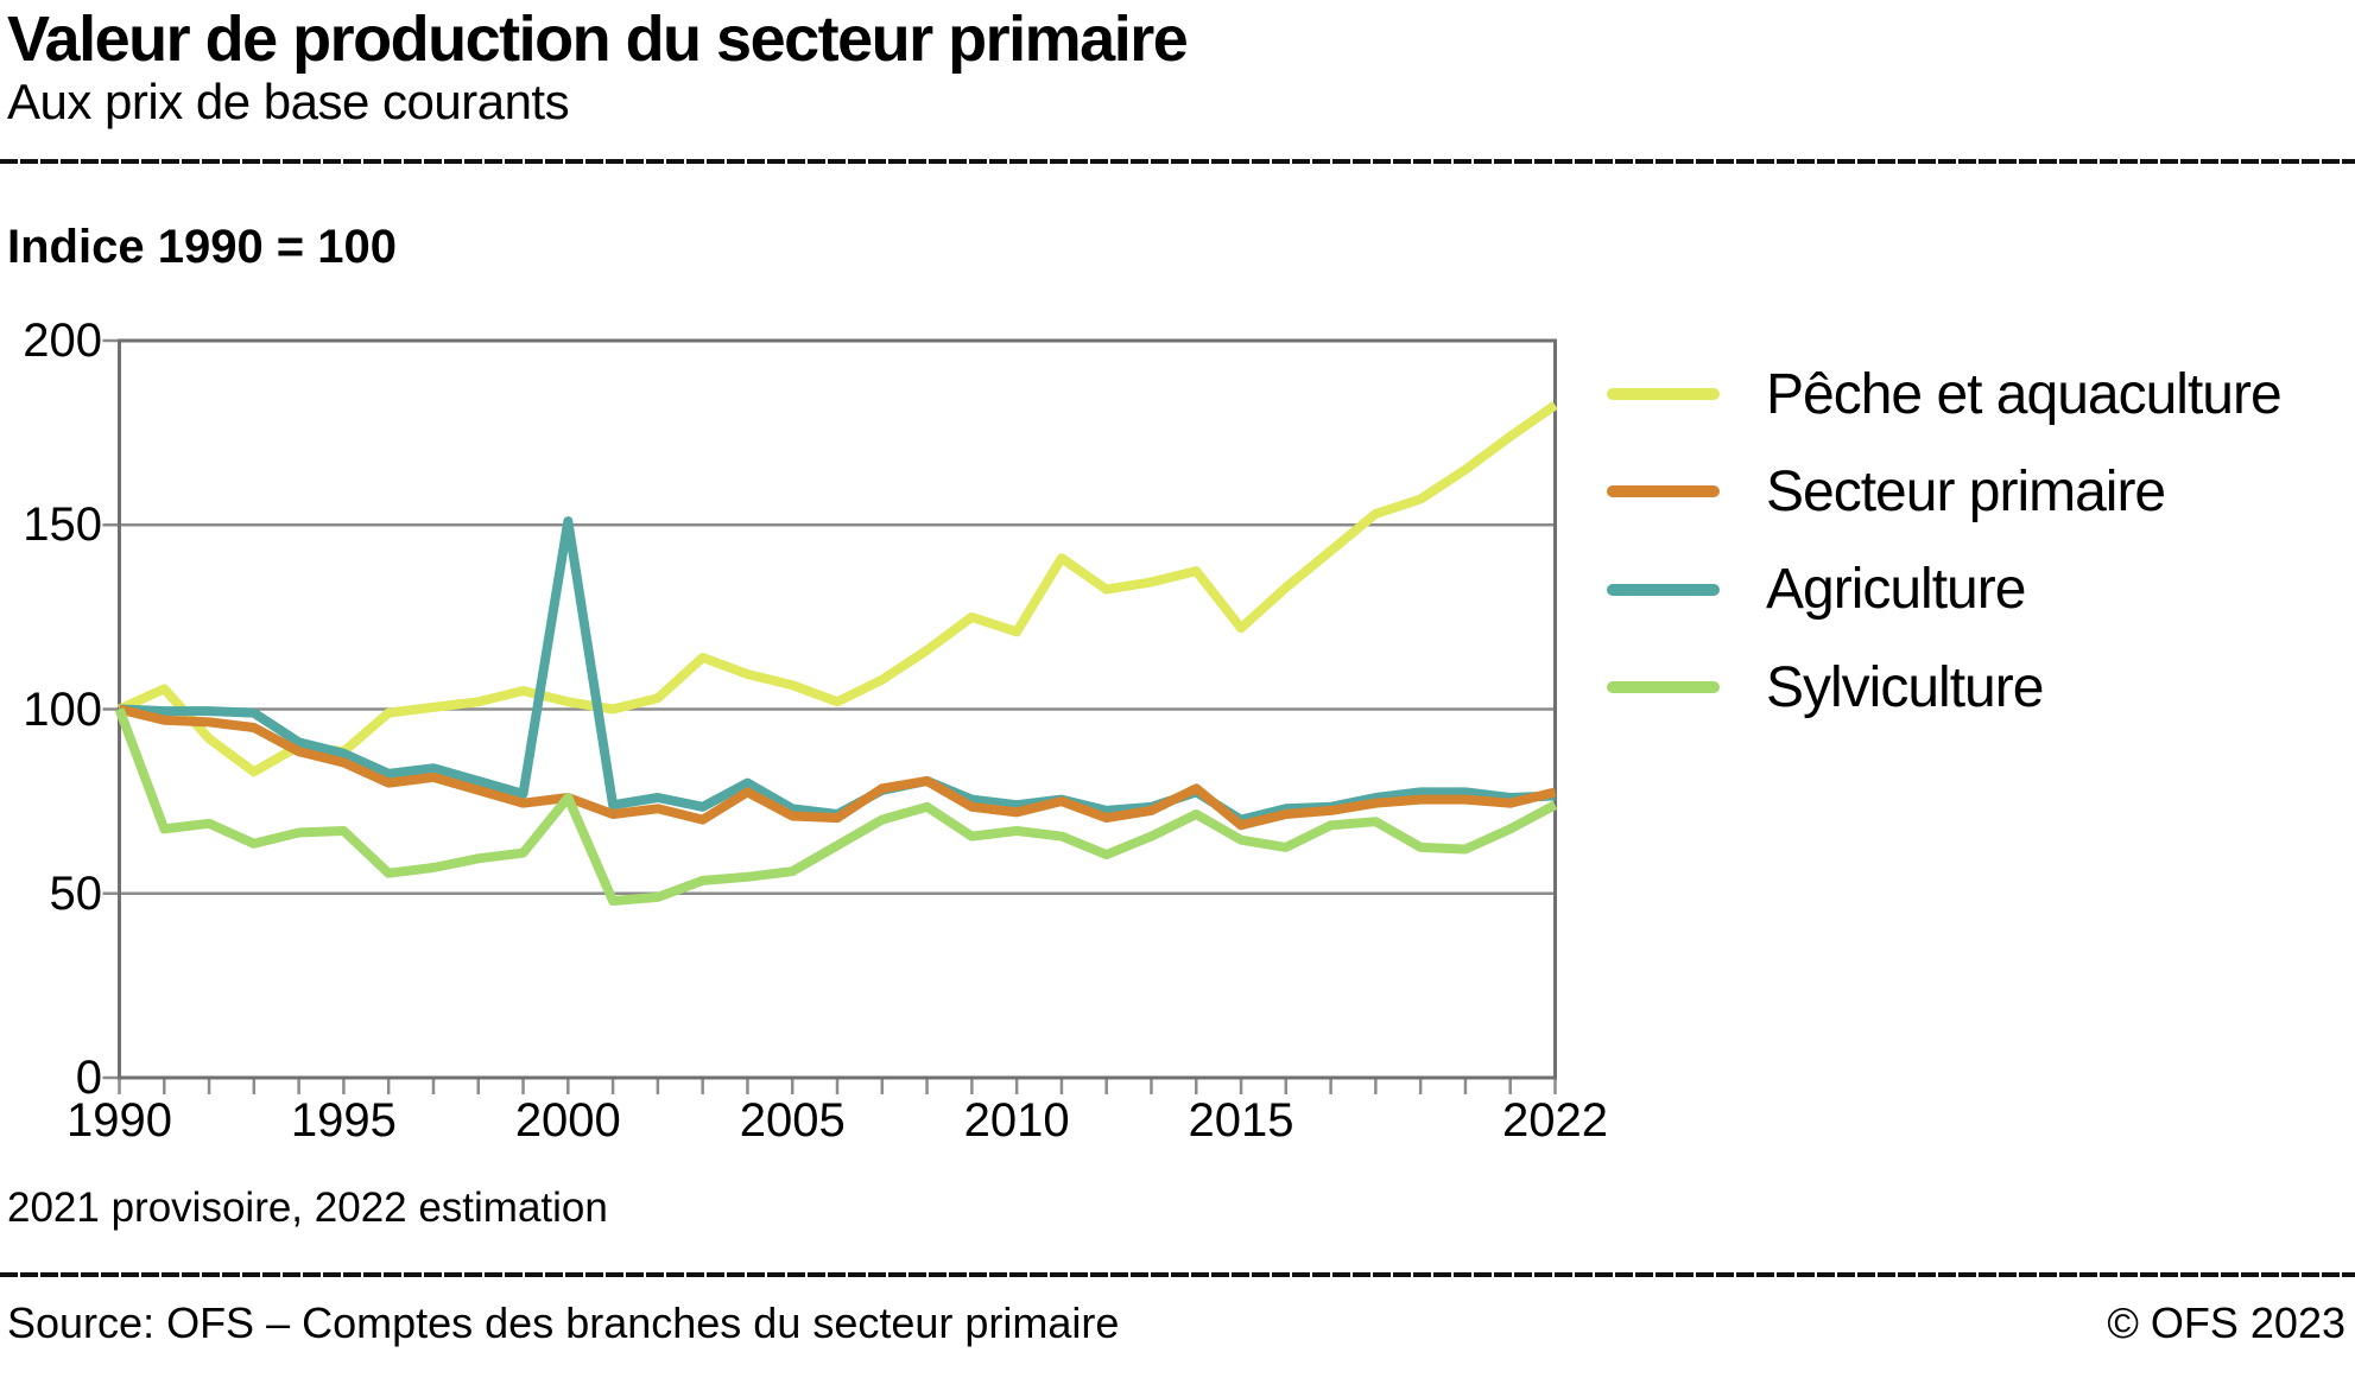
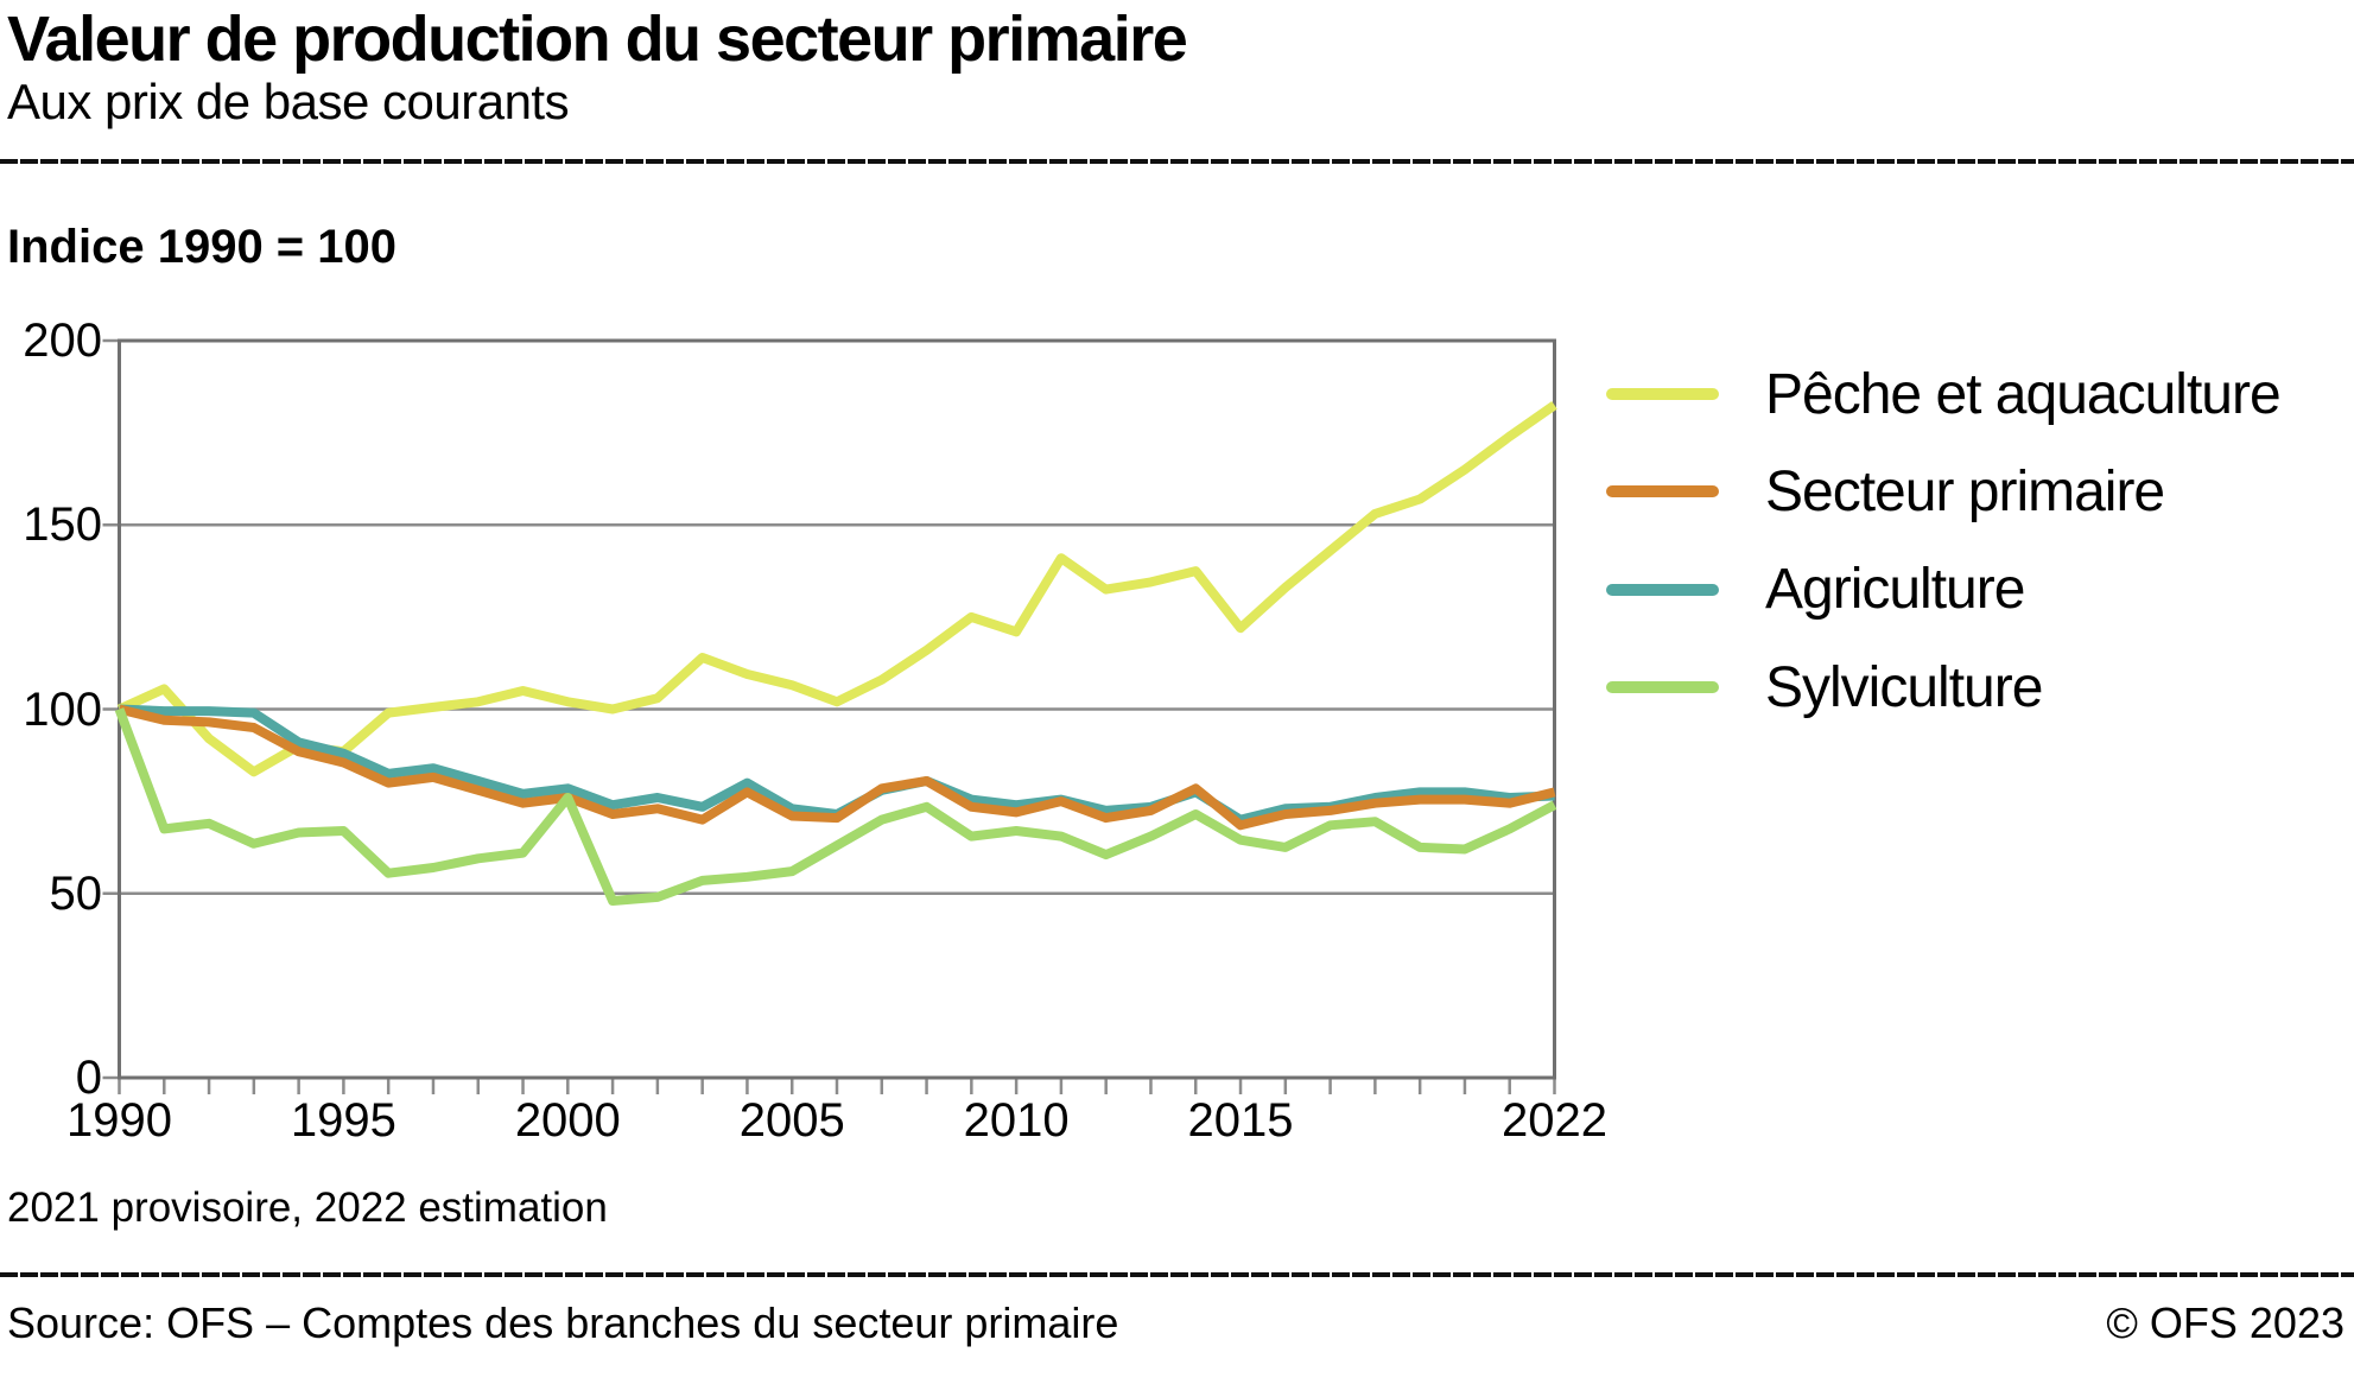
Agriculture/2000: 151 -> 78
